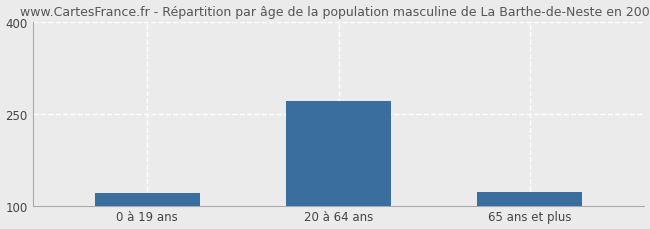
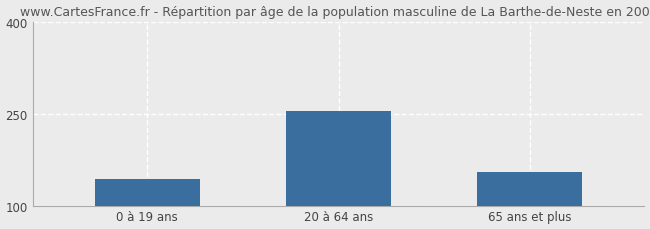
0 à 19 ans: 120 -> 144
20 à 64 ans: 271 -> 254
65 ans et plus: 122 -> 154
